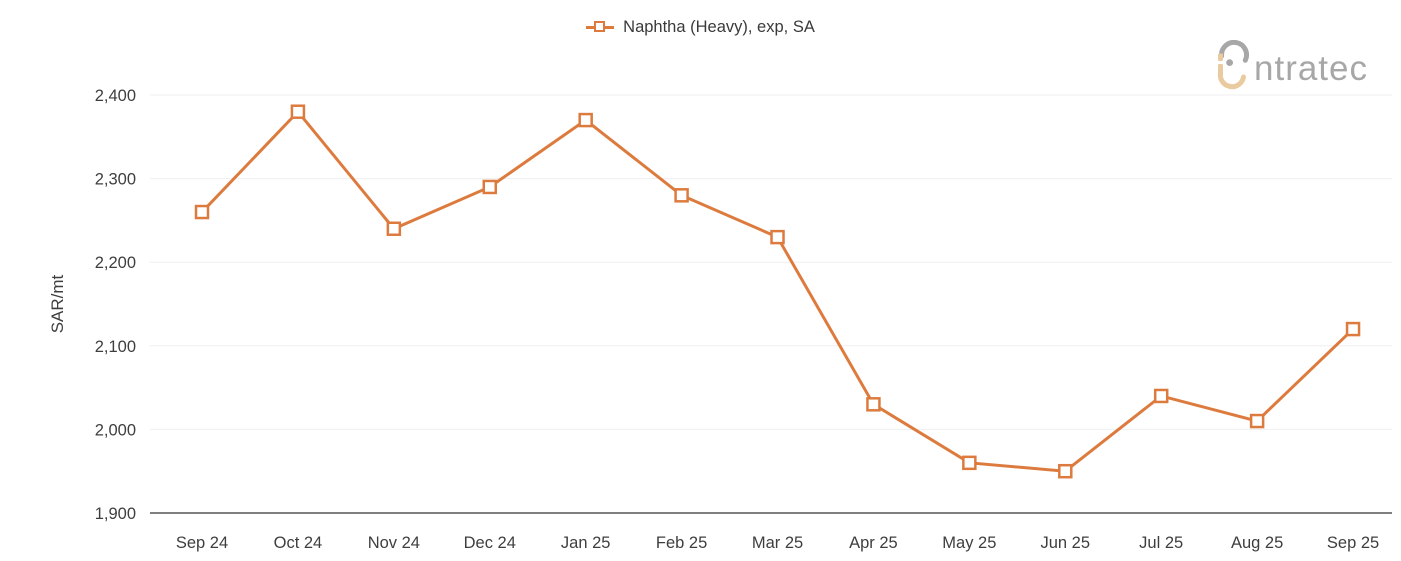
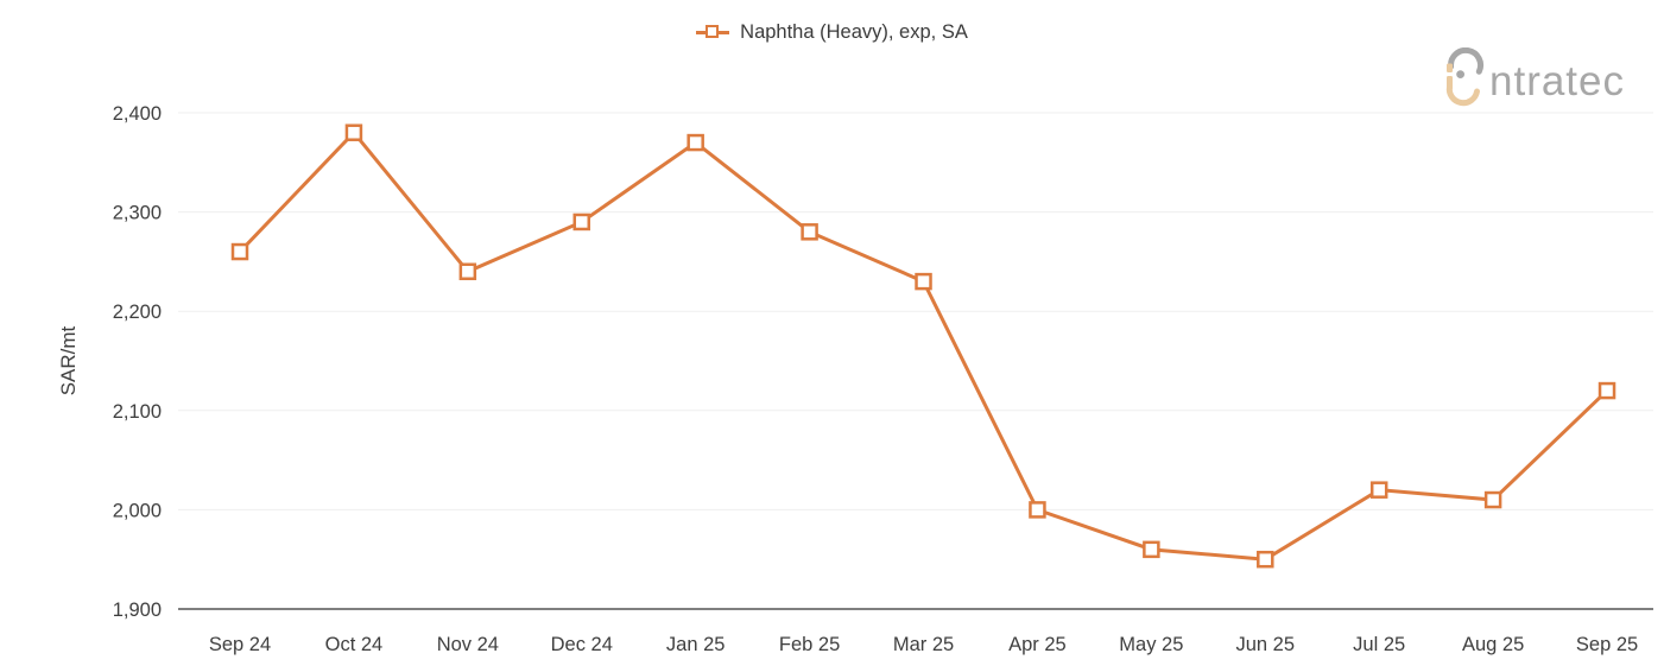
Apr 25: 2030 -> 2000
Jul 25: 2040 -> 2020
